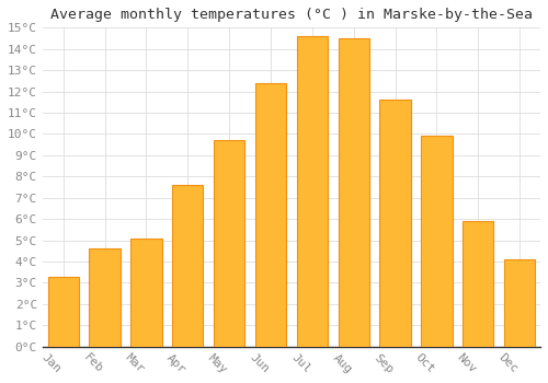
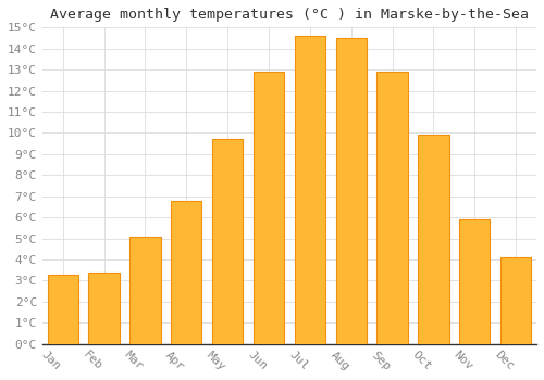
Feb: 4.6°C -> 3.4°C
Apr: 7.6°C -> 6.8°C
Jun: 12.4°C -> 12.9°C
Sep: 11.6°C -> 12.9°C
